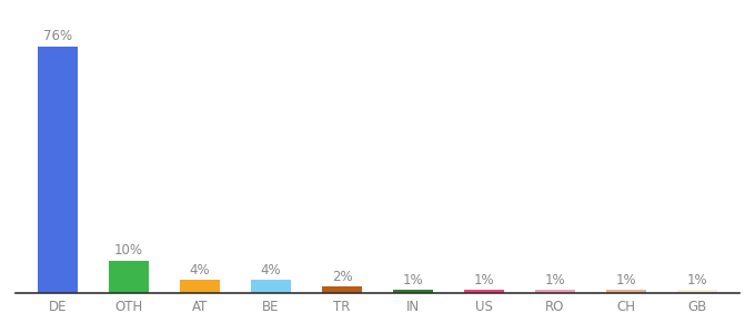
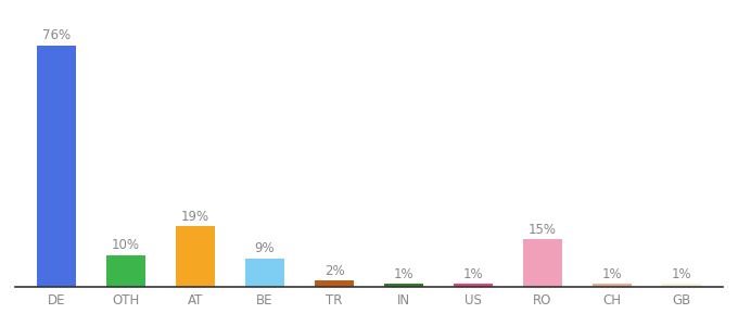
AT: 4% -> 19%
BE: 4% -> 9%
RO: 1% -> 15%
